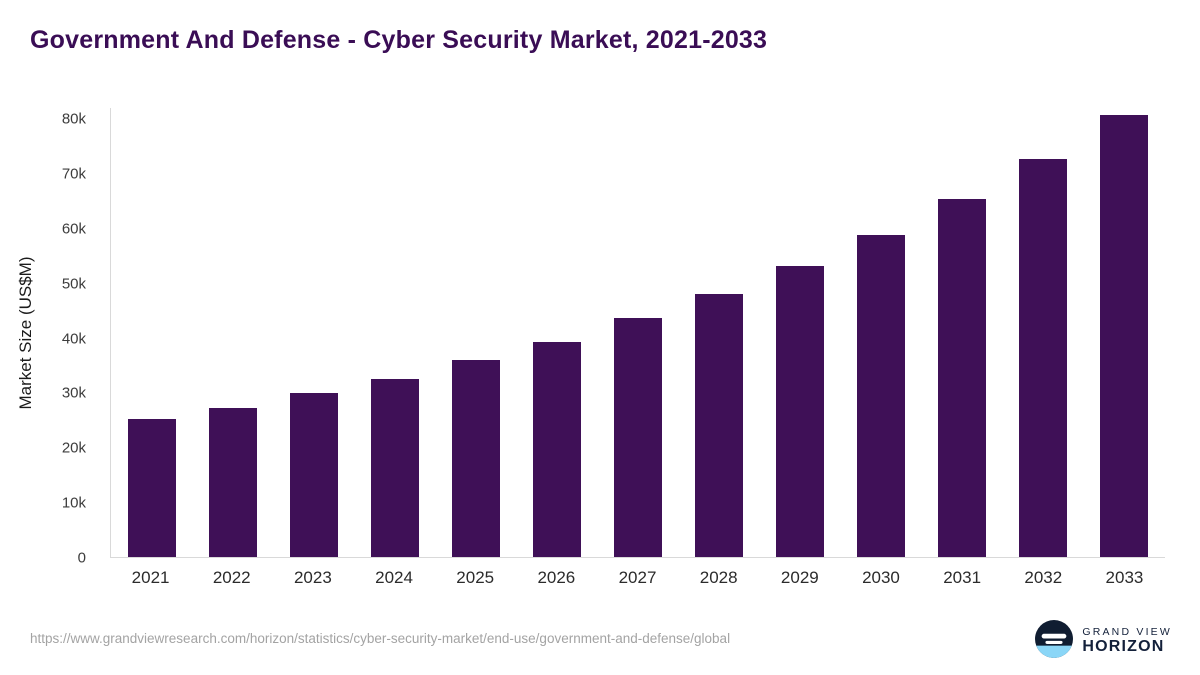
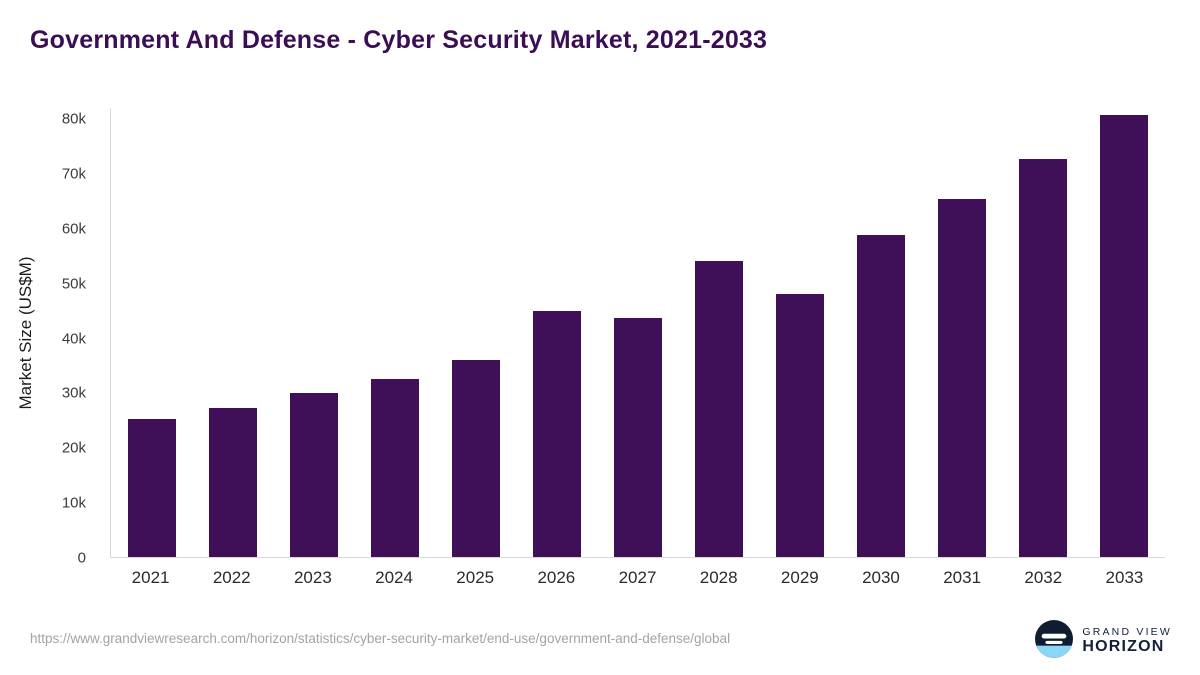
2026: 39k -> 45k
2028: 48k -> 54k
2029: 53k -> 48k
